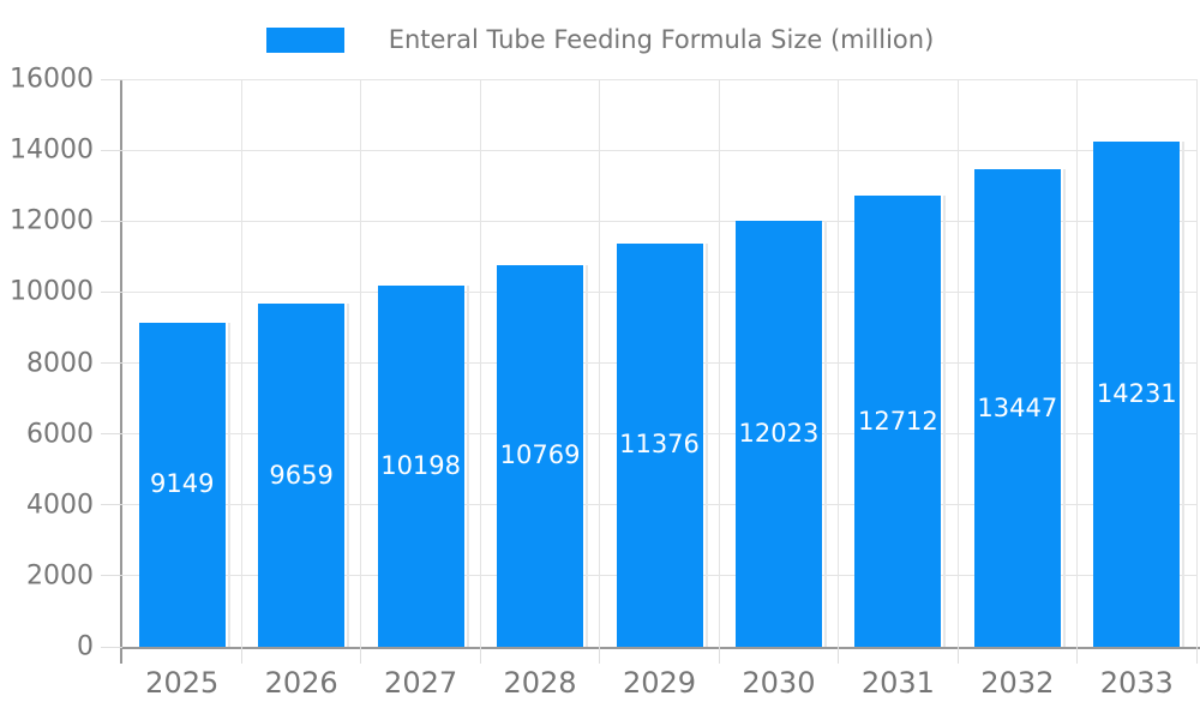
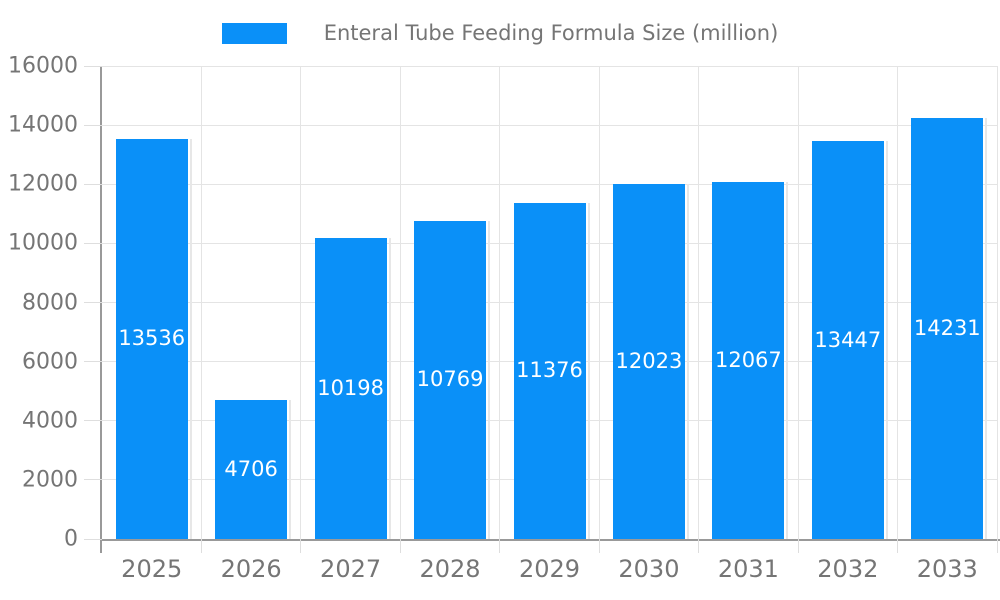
2025: 9149 -> 13536
2026: 9659 -> 4706
2031: 12712 -> 12067
